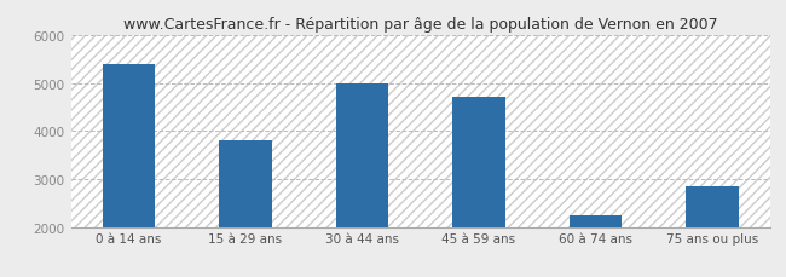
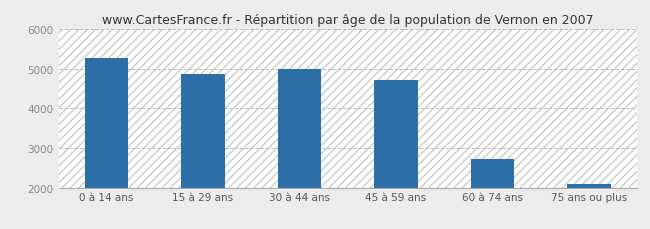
0 à 14 ans: 5400 -> 5270
15 à 29 ans: 3800 -> 4860
60 à 74 ans: 2250 -> 2730
75 ans ou plus: 2850 -> 2100
